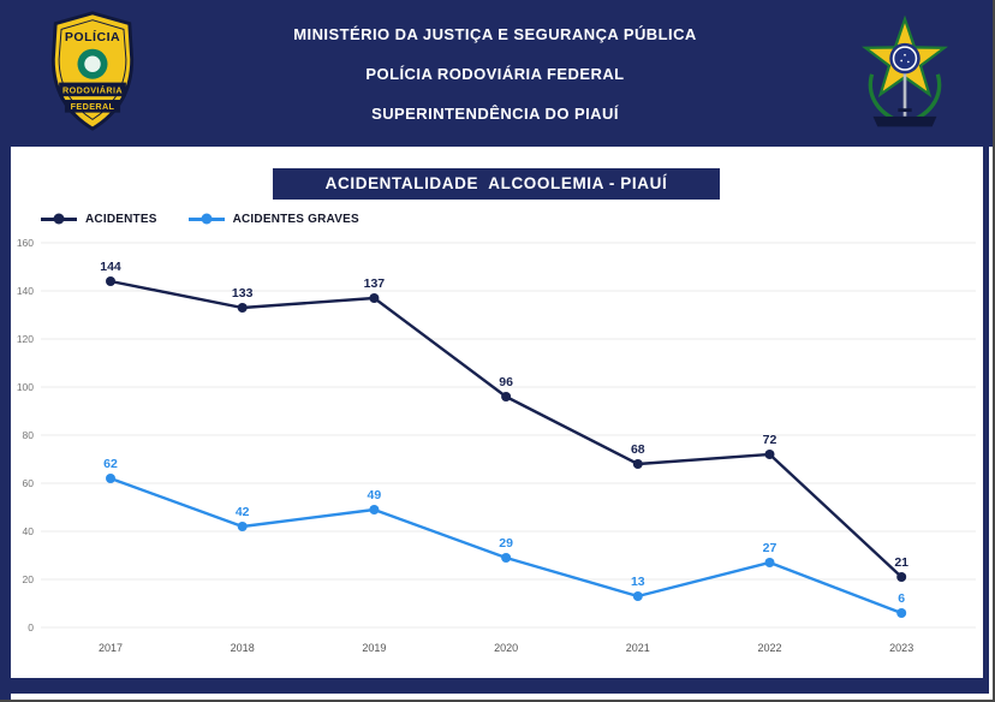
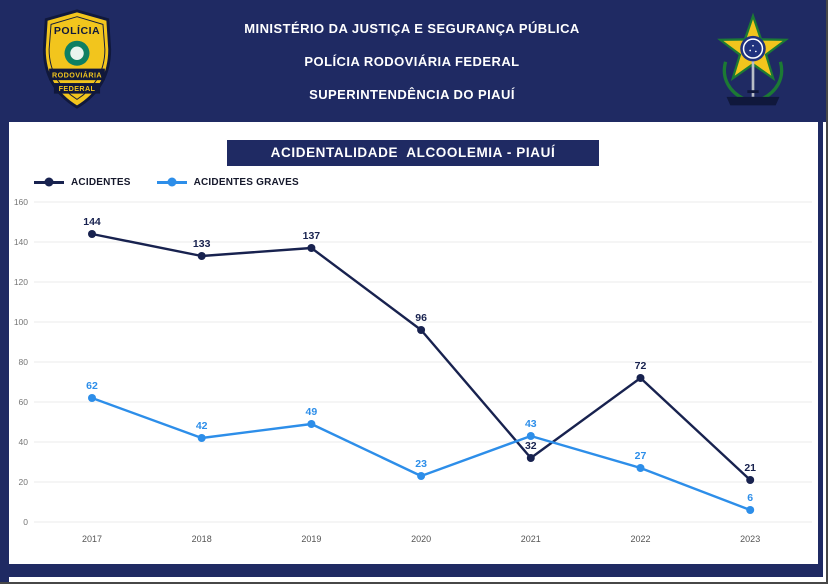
ACIDENTES GRAVES/2020: 29 -> 23
ACIDENTES/2021: 68 -> 32
ACIDENTES GRAVES/2021: 13 -> 43
